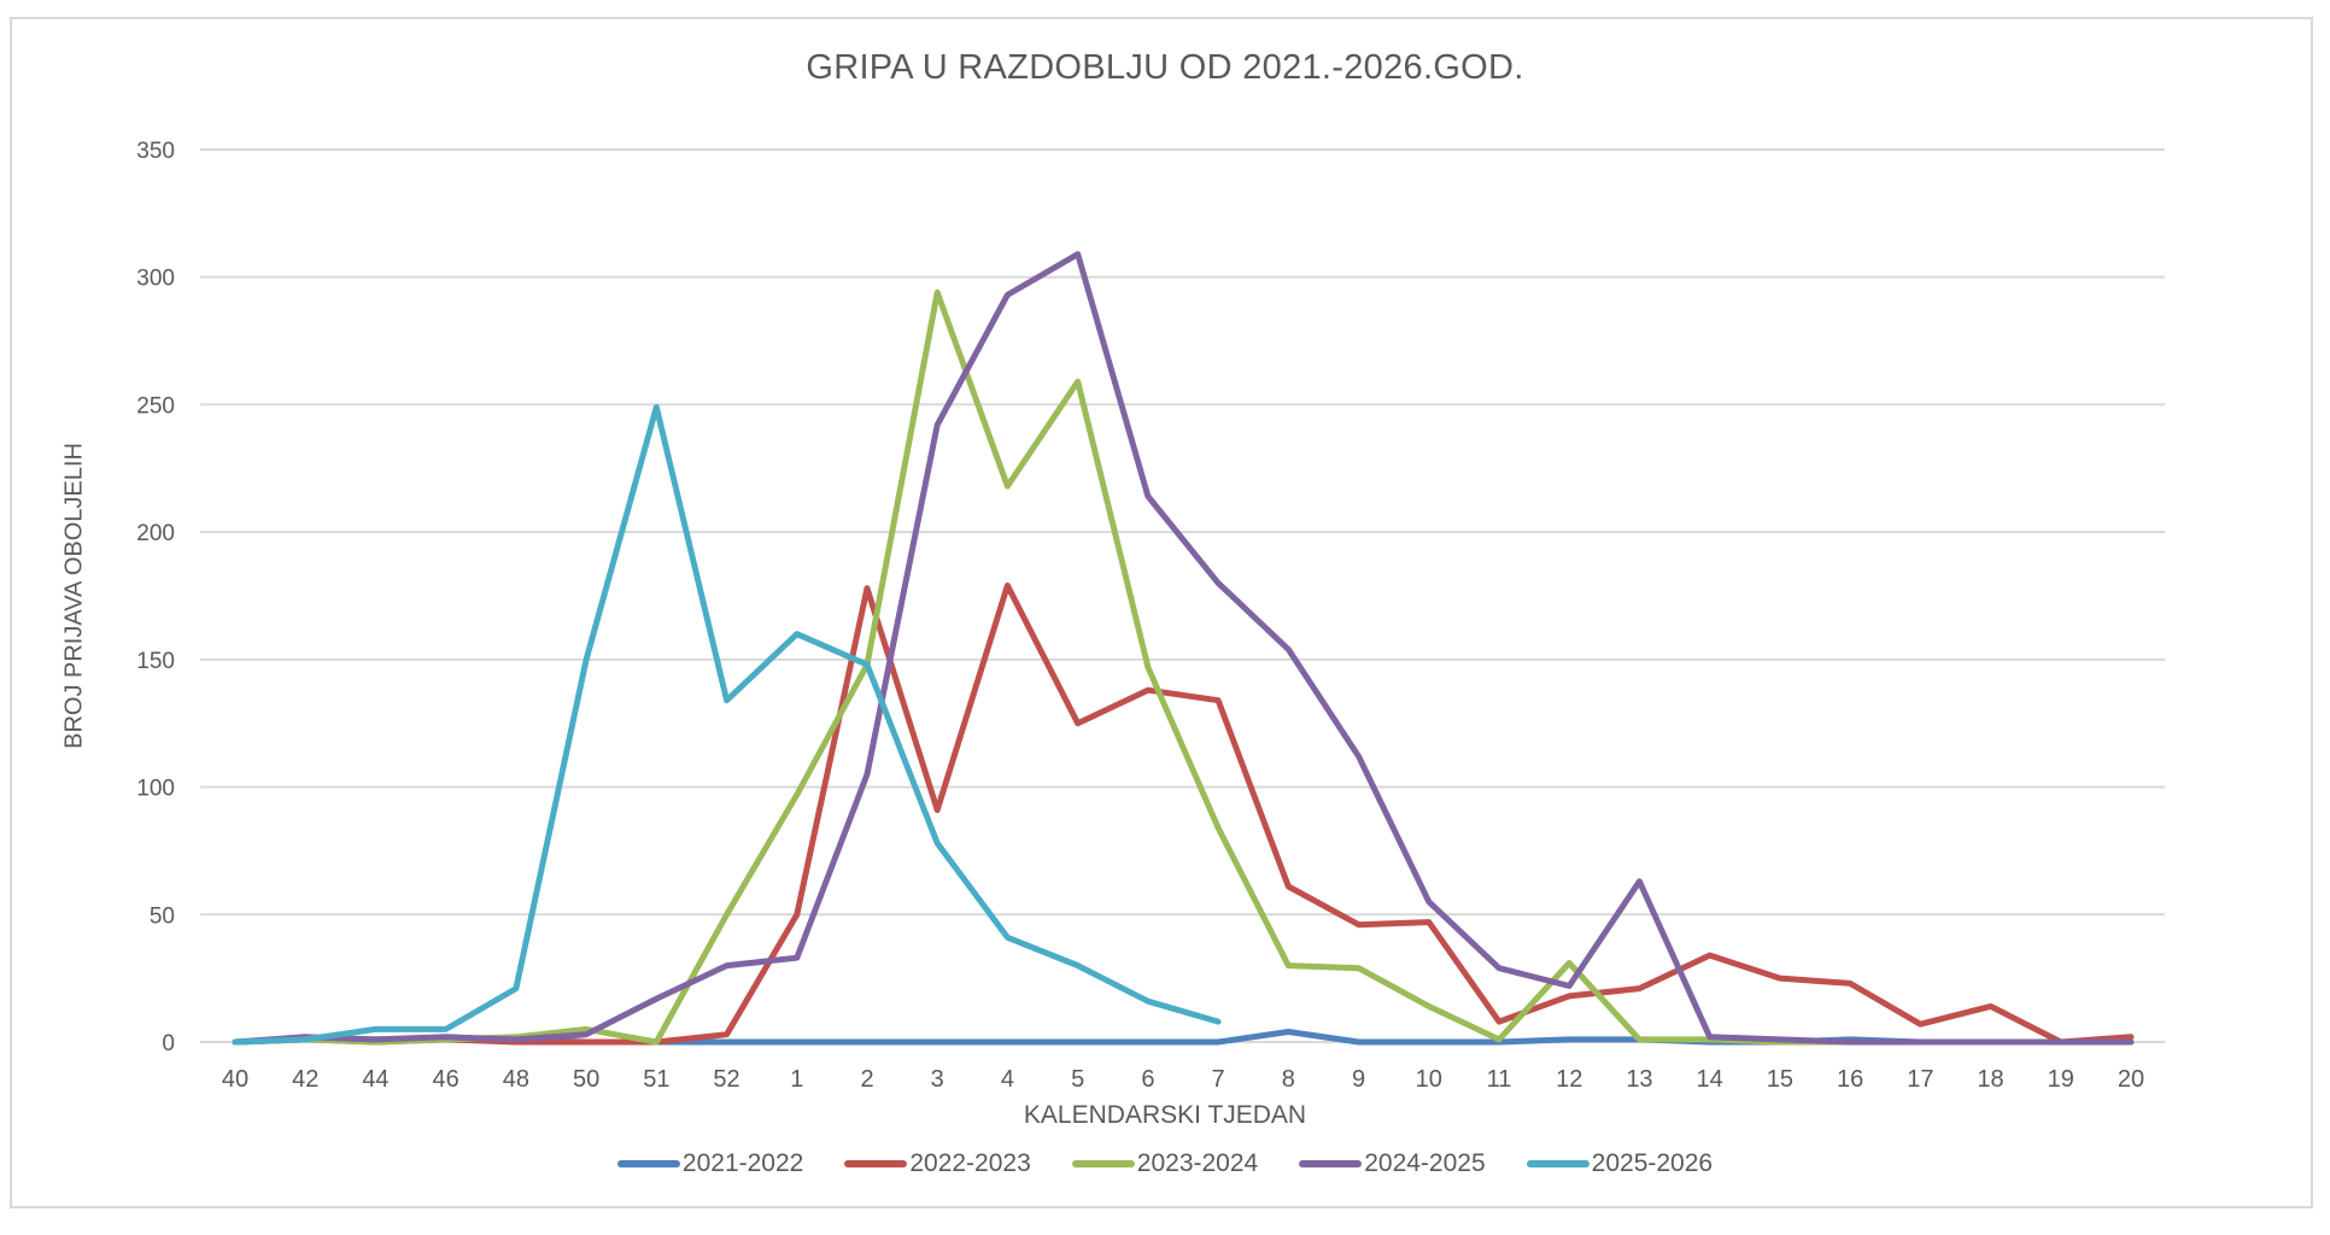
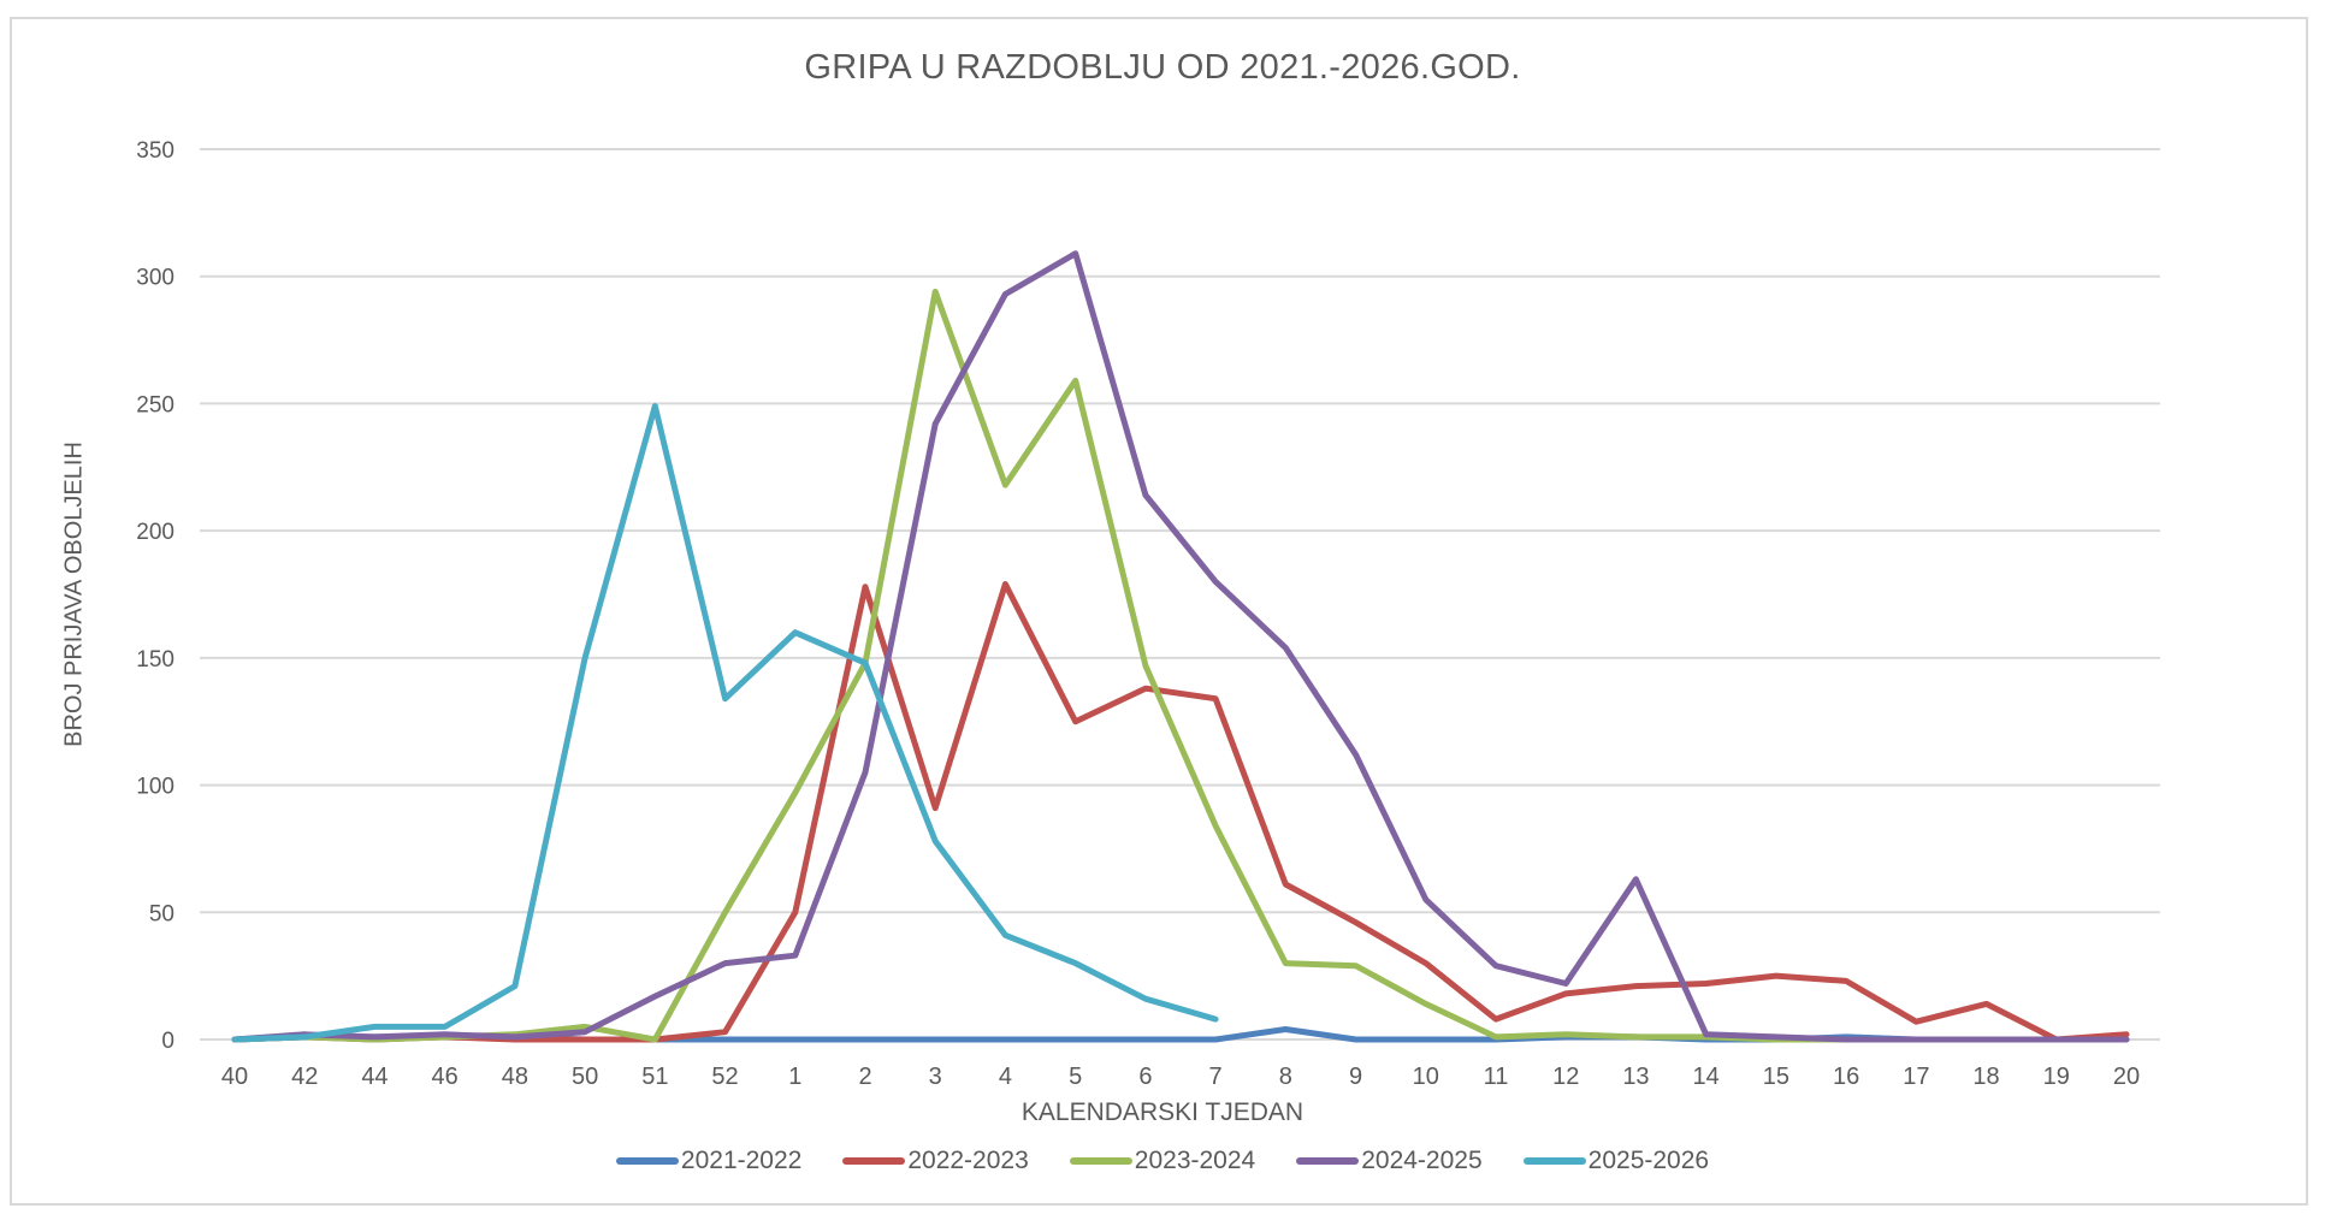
2022-2023/10: 47 -> 30
2023-2024/12: 31 -> 2
2022-2023/14: 34 -> 22
